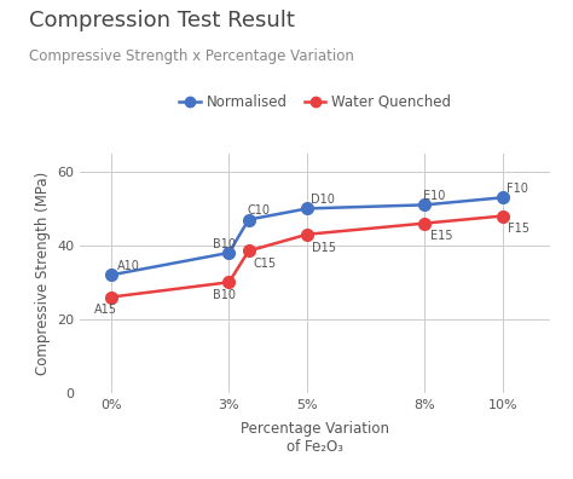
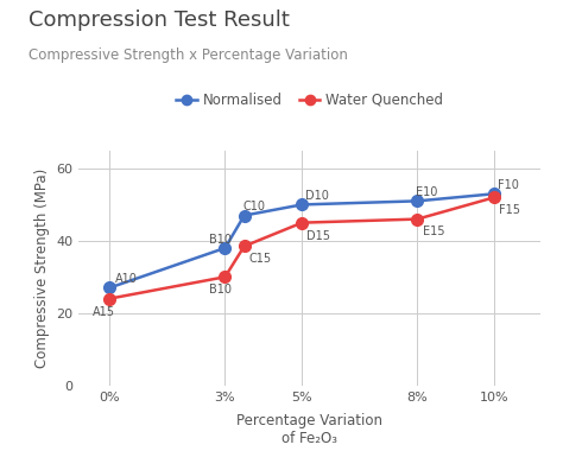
Normalised/0%: 32 -> 27
Water Quenched/0%: 26.0 -> 24.0
Water Quenched/5%: 43.0 -> 45.0
Water Quenched/10%: 48.0 -> 52.0
